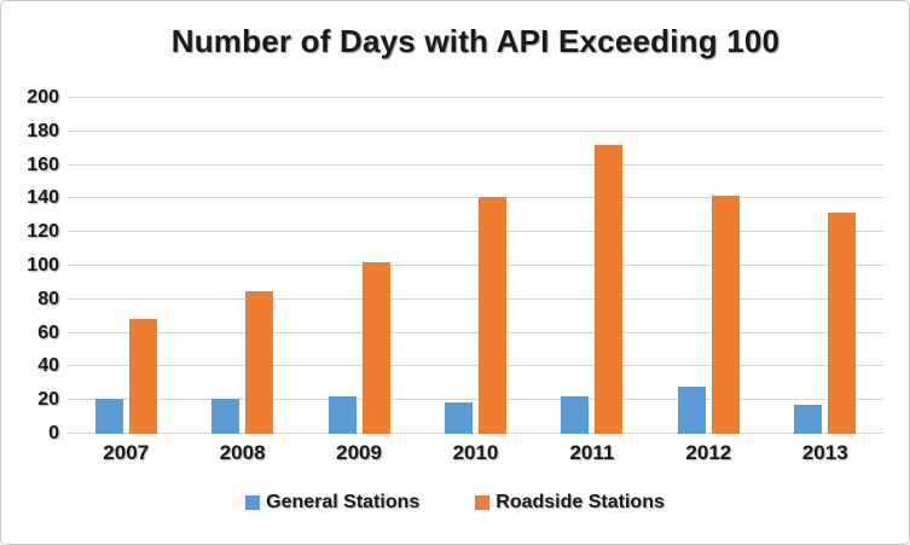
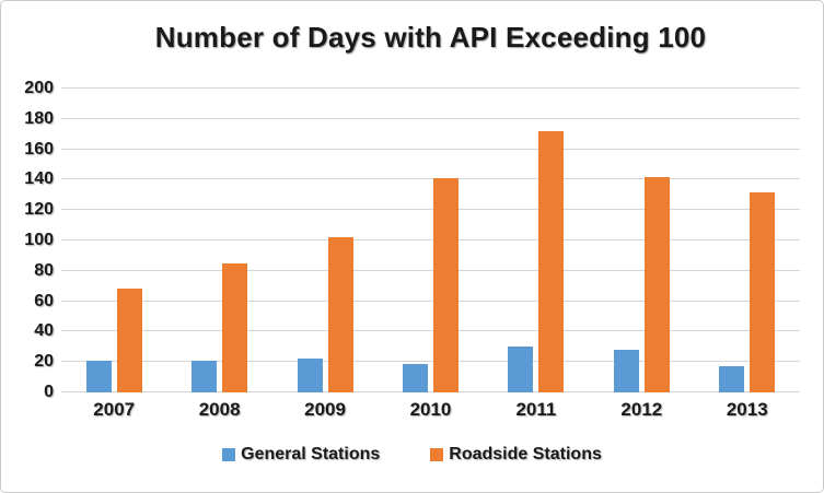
General Stations/2011: 22 -> 30
